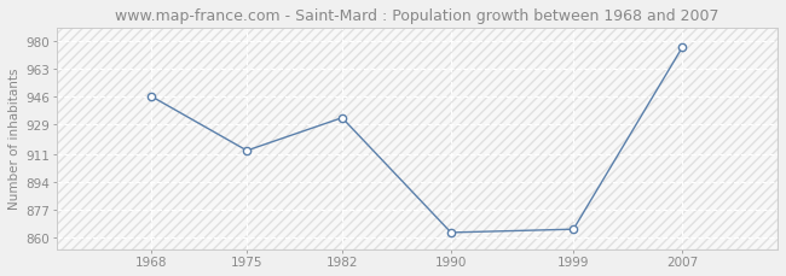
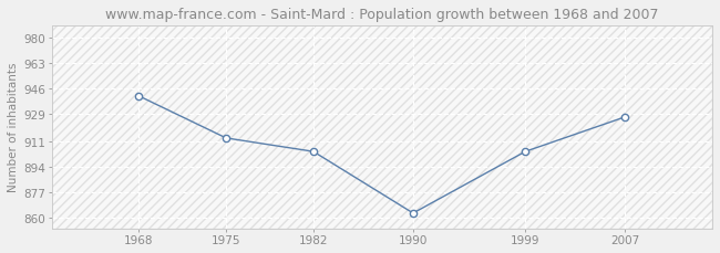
1968: 946 -> 941
1982: 933 -> 904
1999: 865 -> 904
2007: 976 -> 927
